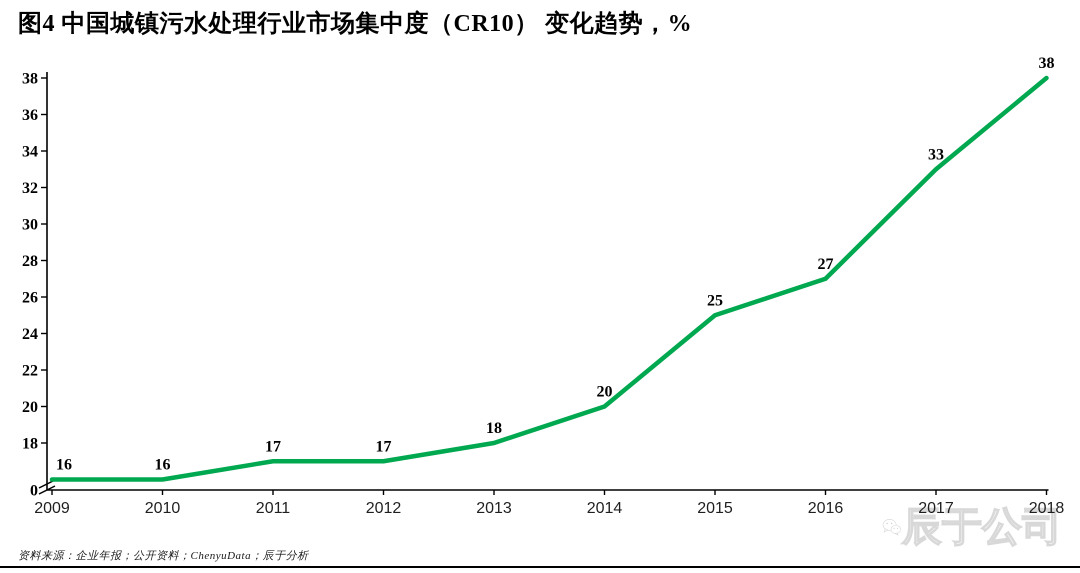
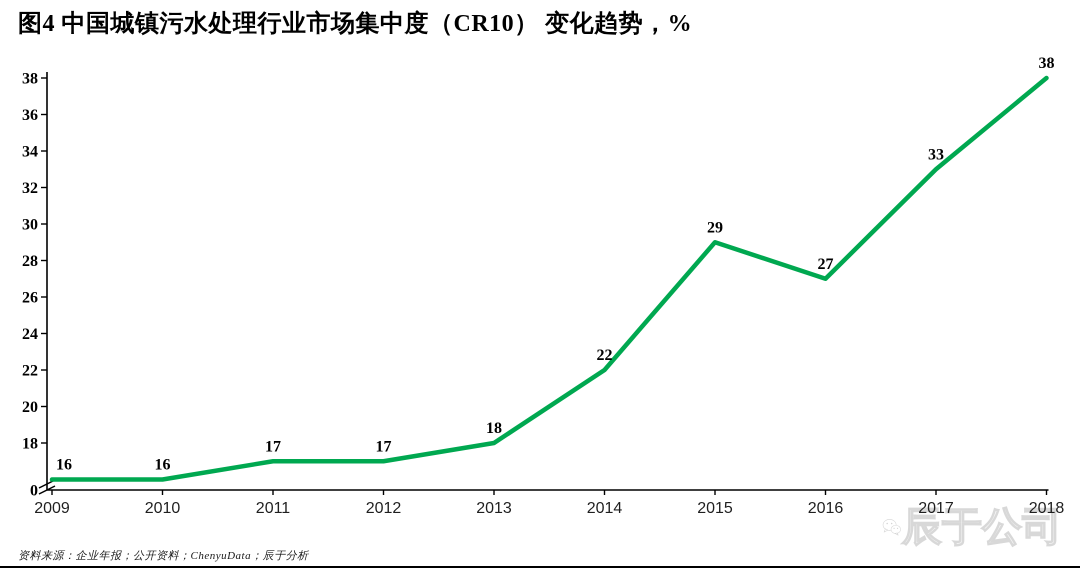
2014: 20 -> 22
2015: 25 -> 29
